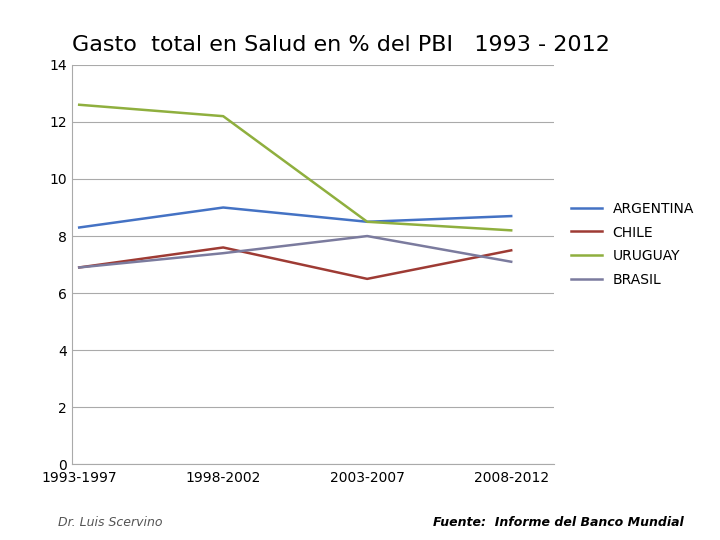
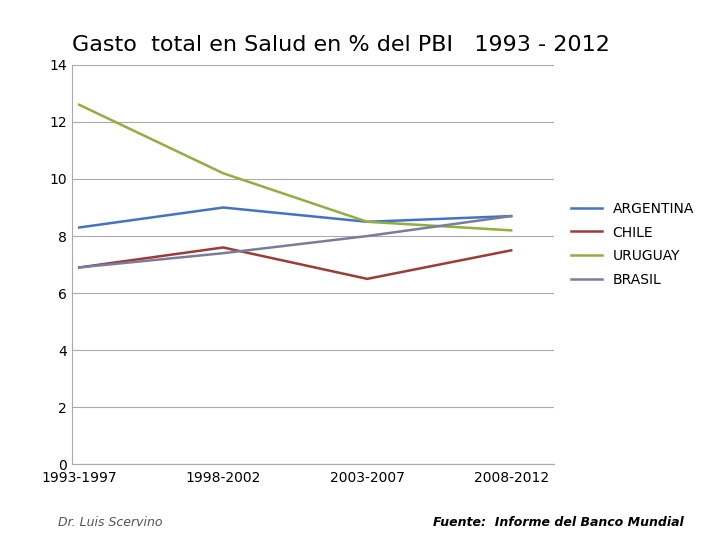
URUGUAY/1998-2002: 12.2 -> 10.2
BRASIL/2008-2012: 7.1 -> 8.7
